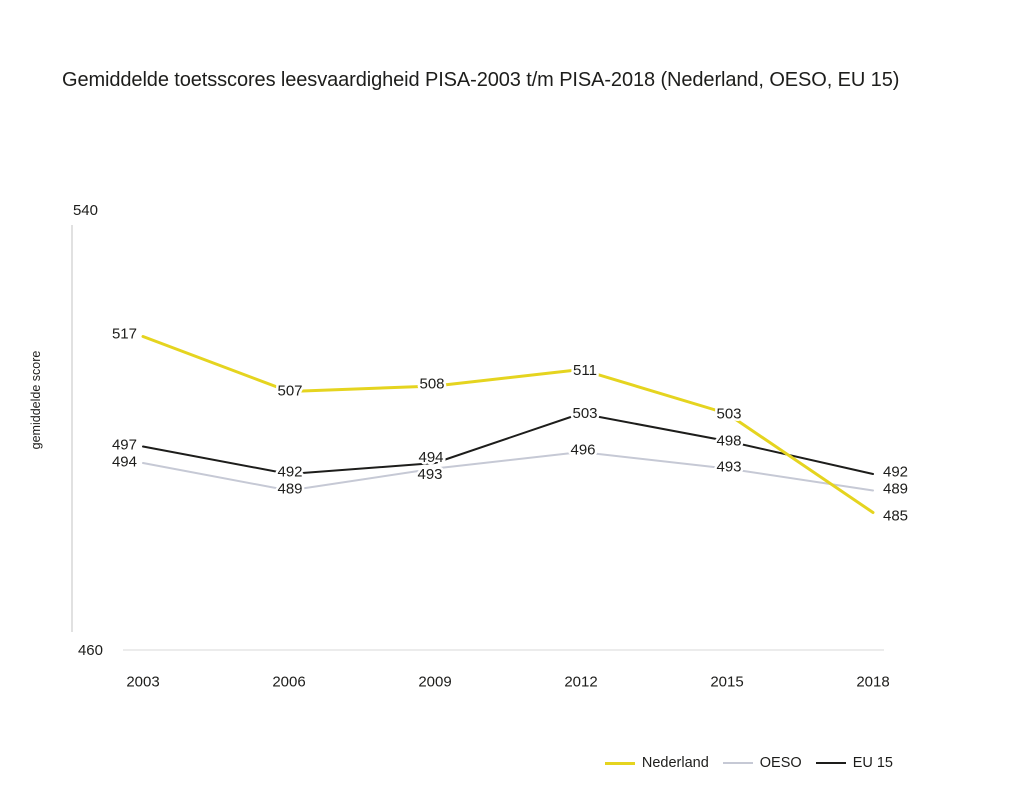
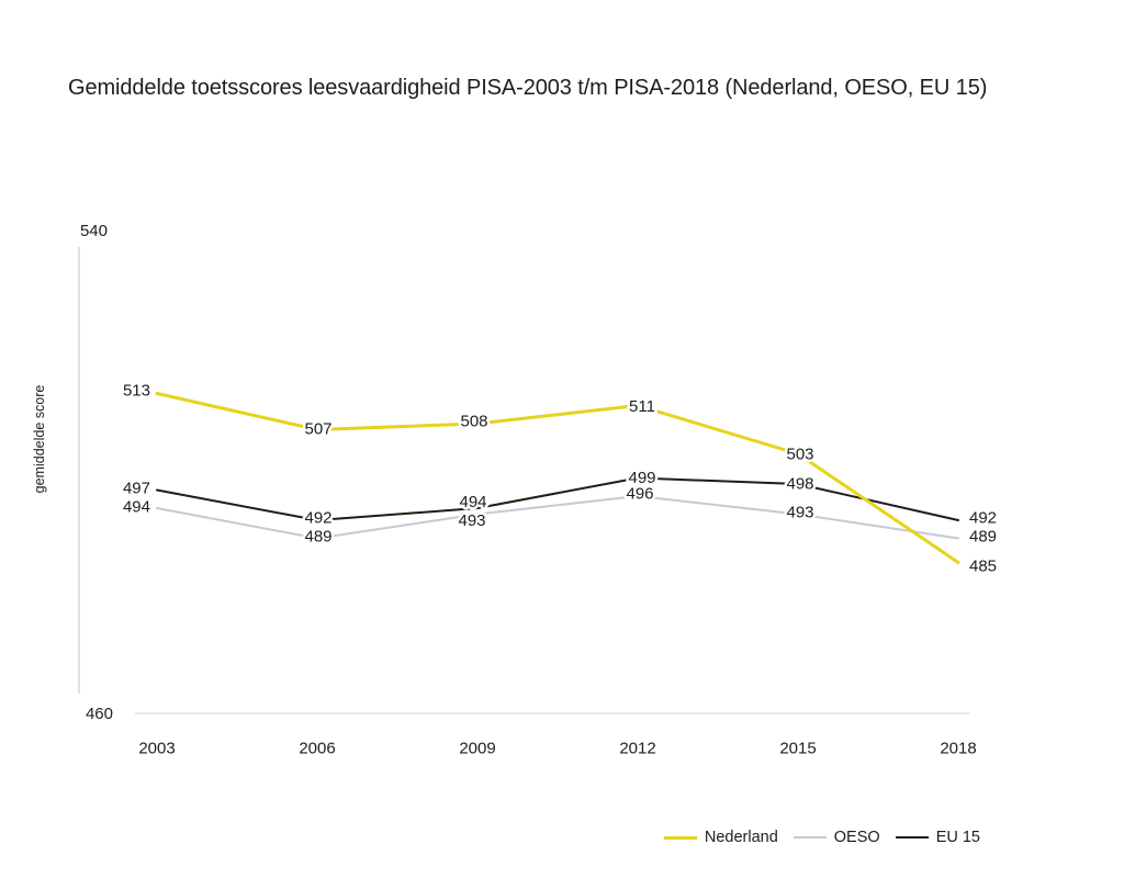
Nederland/2003: 517 -> 513
EU 15/2012: 503 -> 499
